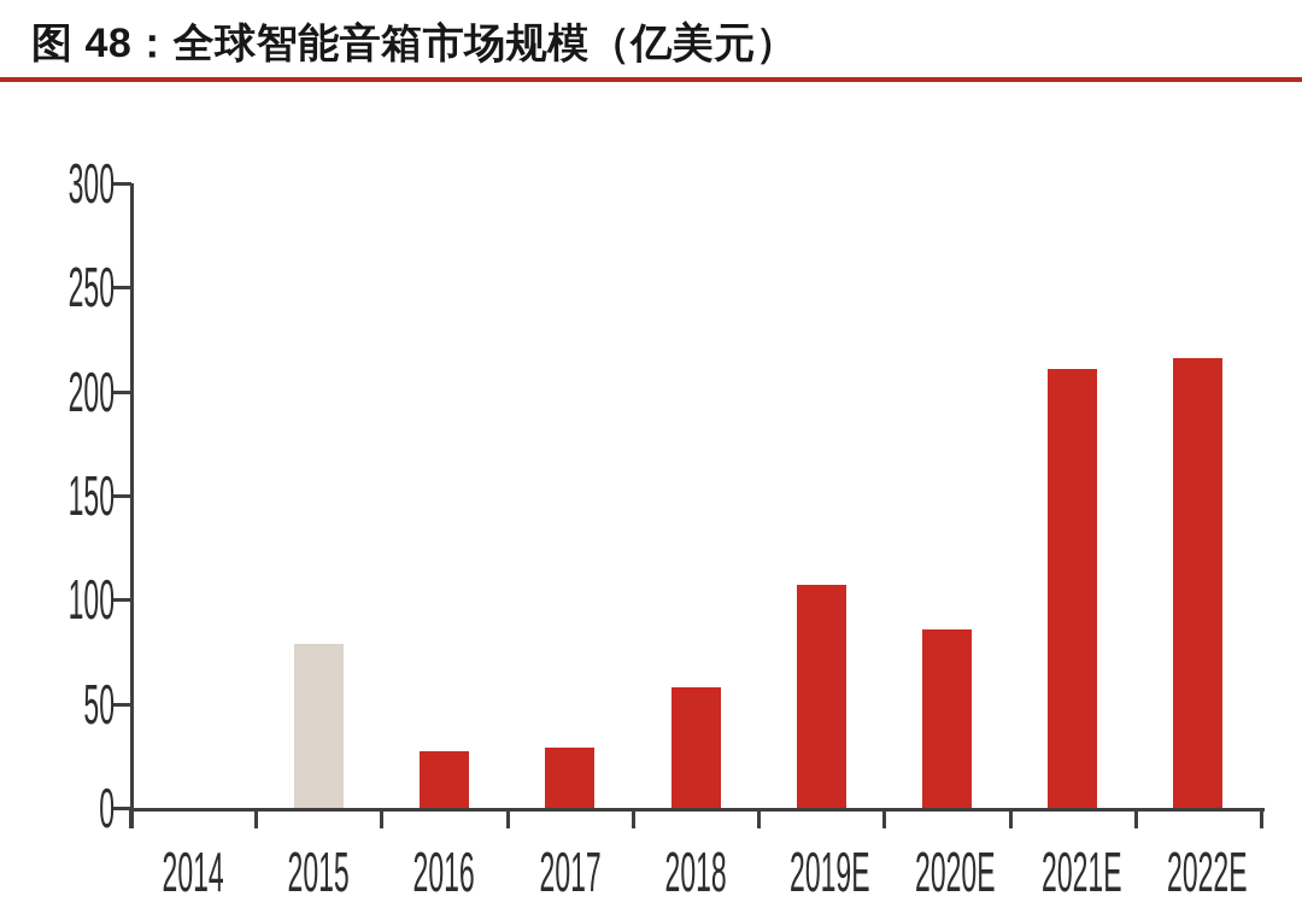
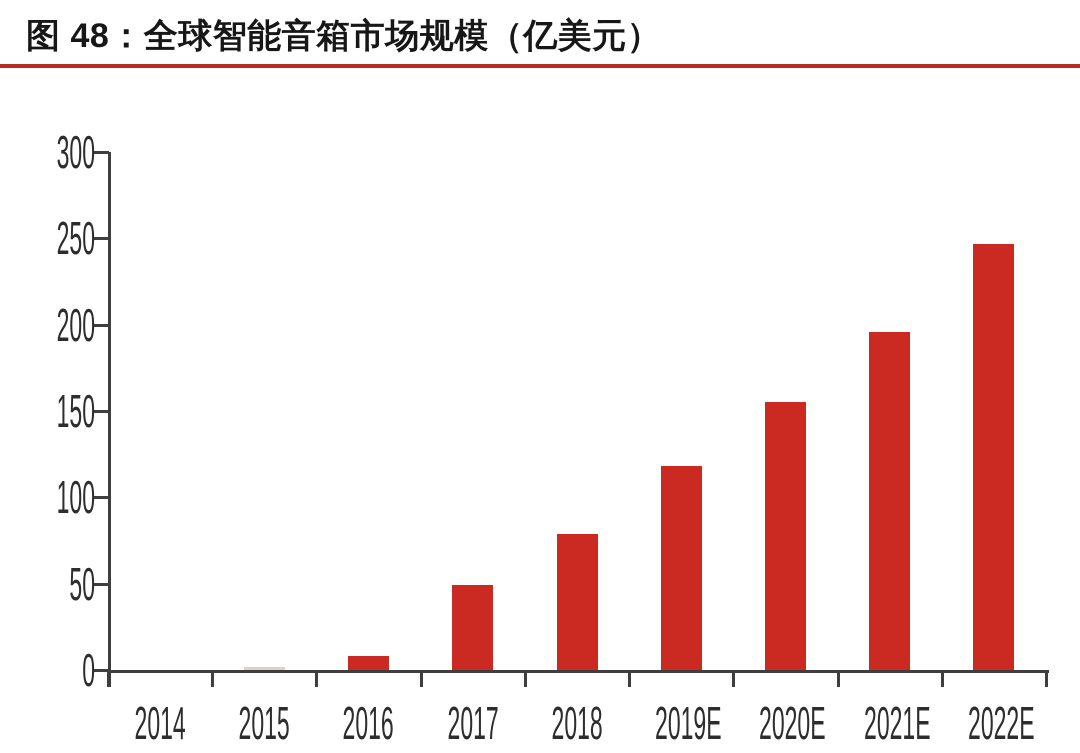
2015: 79 -> 2
2016: 27 -> 8
2017: 29 -> 49
2018: 58 -> 79
2019E: 107 -> 118
2020E: 86 -> 155
2021E: 211 -> 196
2022E: 216 -> 247
